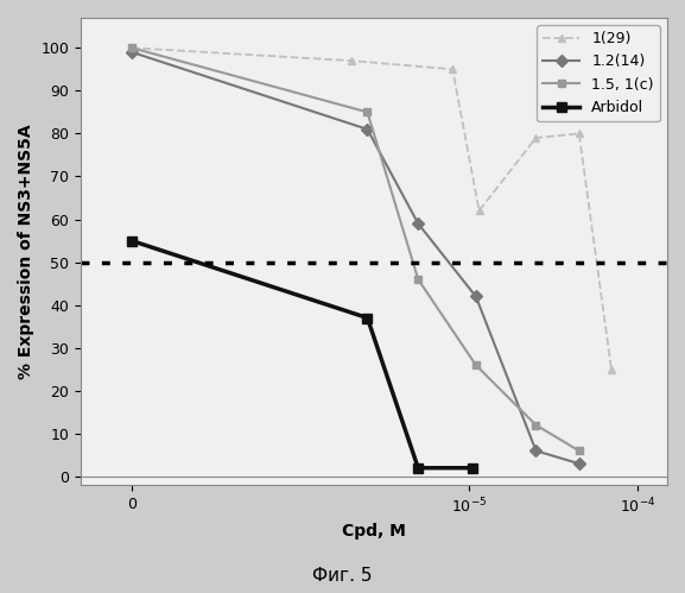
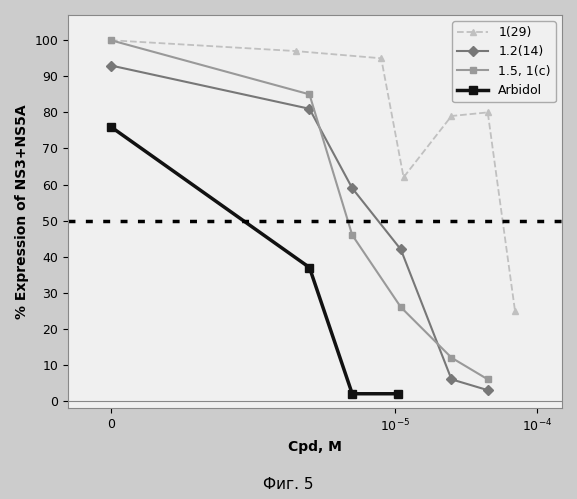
1.2(14)/0: 99 -> 93
Arbidol/0: 55 -> 76
